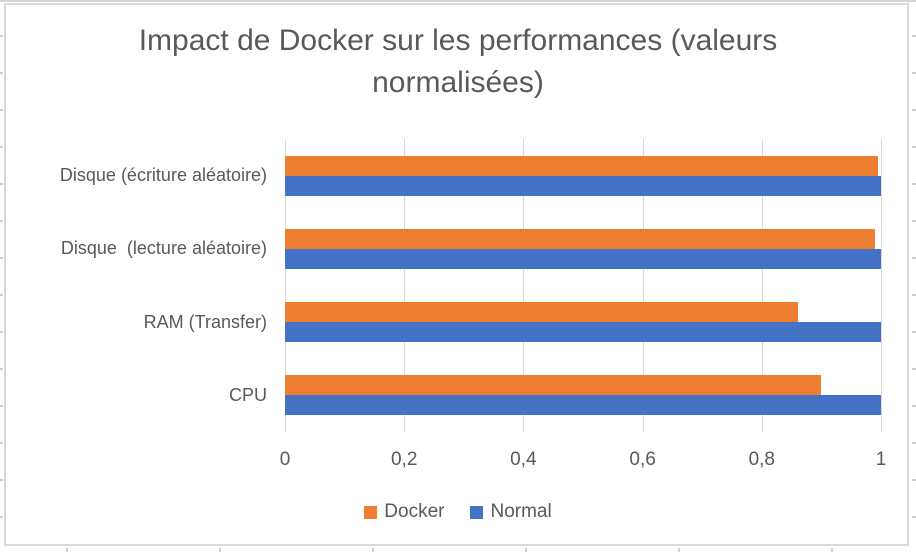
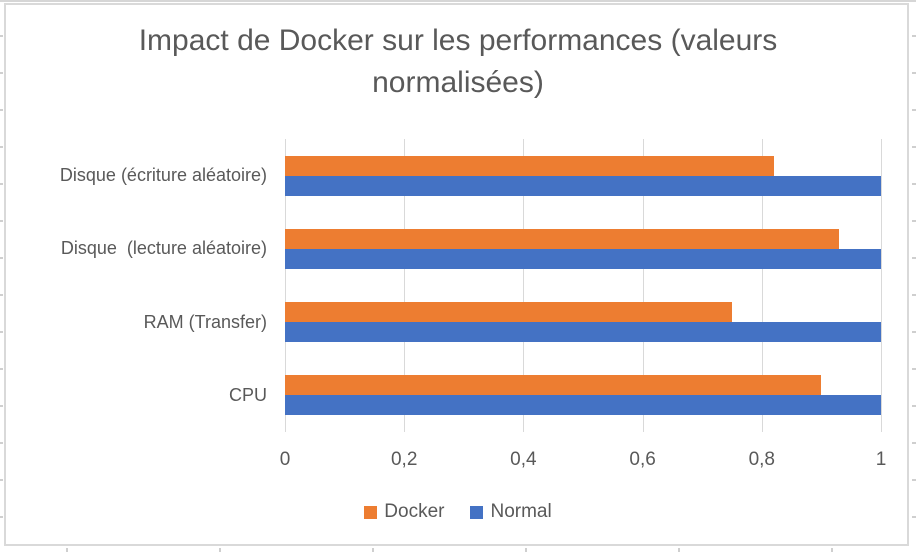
Docker/Disque (écriture aléatoire): 0,99 -> 0,82
Docker/Disque (lecture aléatoire): 0,99 -> 0,93
Docker/RAM (Transfer): 0,86 -> 0,75
